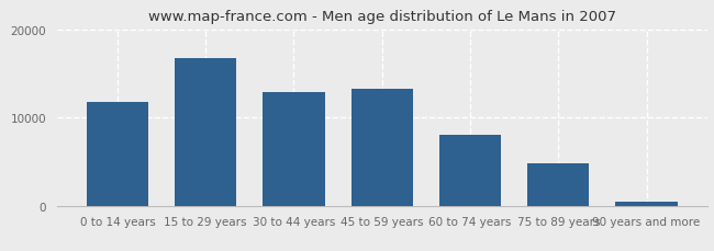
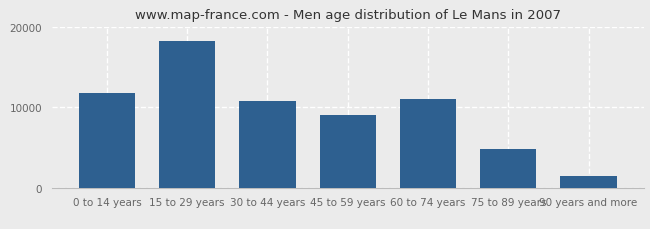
15 to 29 years: 16700 -> 18200
30 to 44 years: 12900 -> 10800
45 to 59 years: 13300 -> 9000
60 to 74 years: 8000 -> 11000
90 years and more: 500 -> 1400
